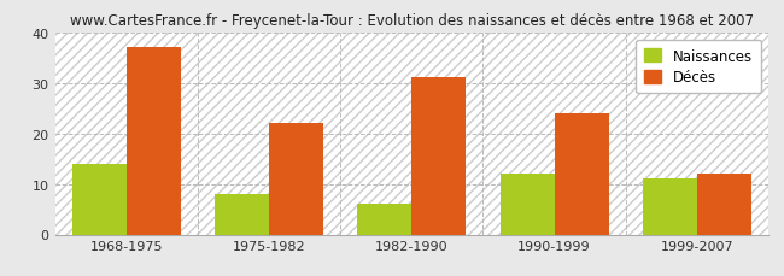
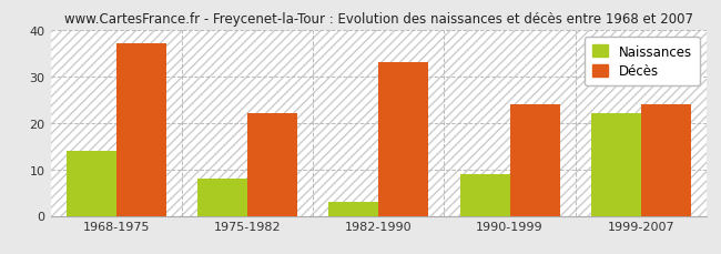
Naissances/1982-1990: 6 -> 3
Décès/1982-1990: 31 -> 33
Naissances/1990-1999: 12 -> 9
Naissances/1999-2007: 11 -> 22
Décès/1999-2007: 12 -> 24
